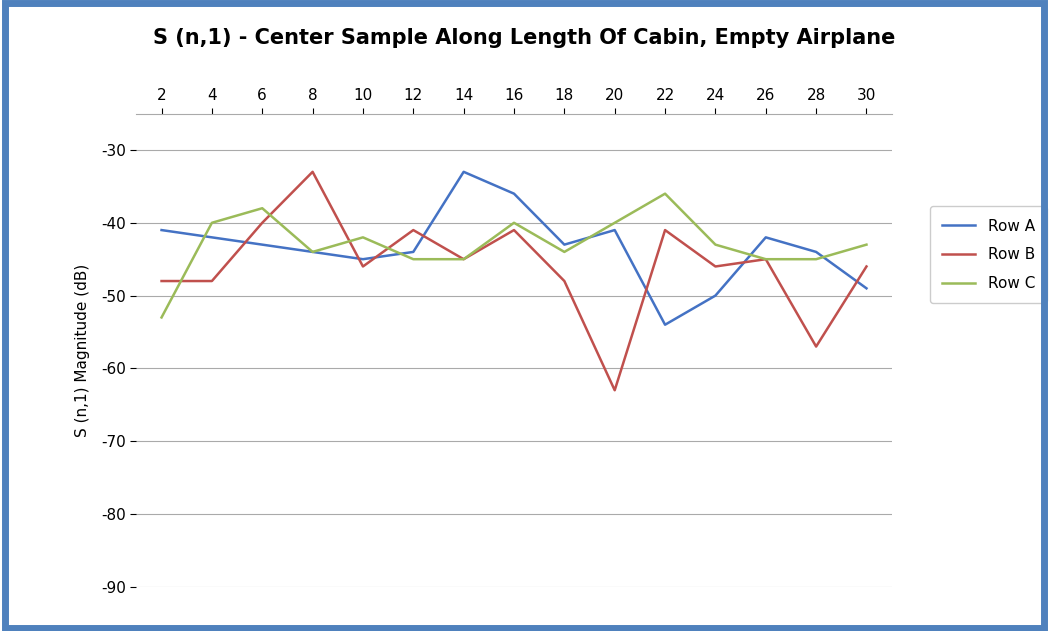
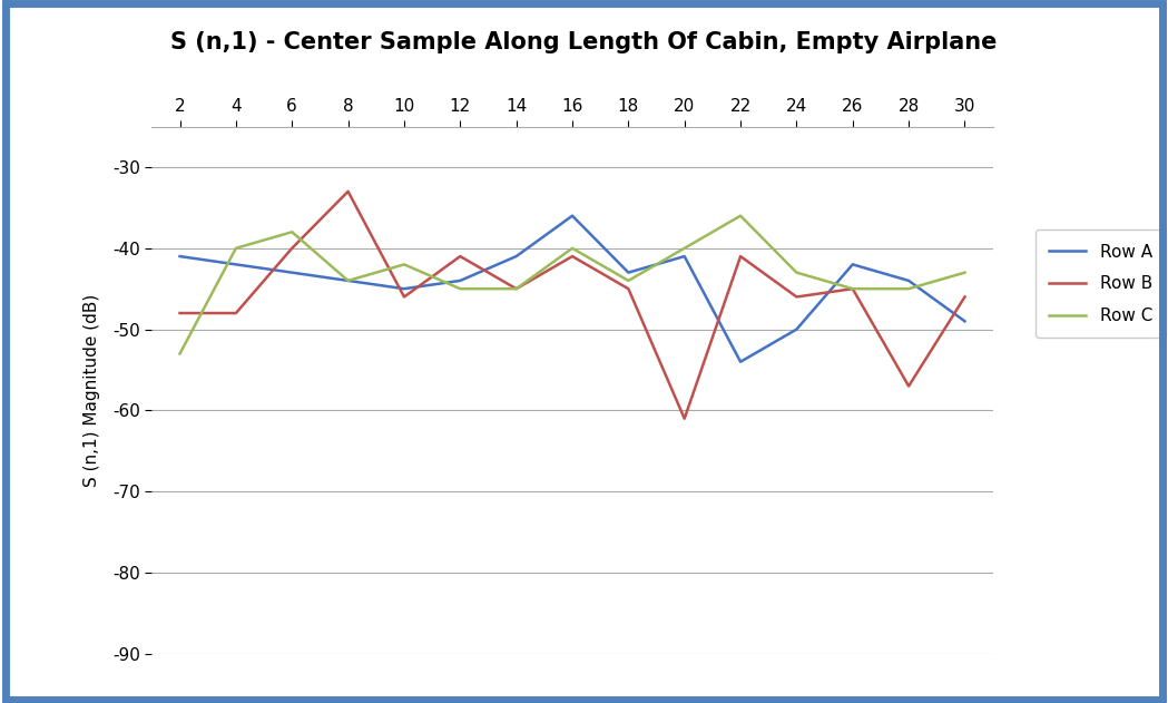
Row A/14: -33 -> -41
Row B/18: -48 -> -45
Row B/20: -63 -> -61
